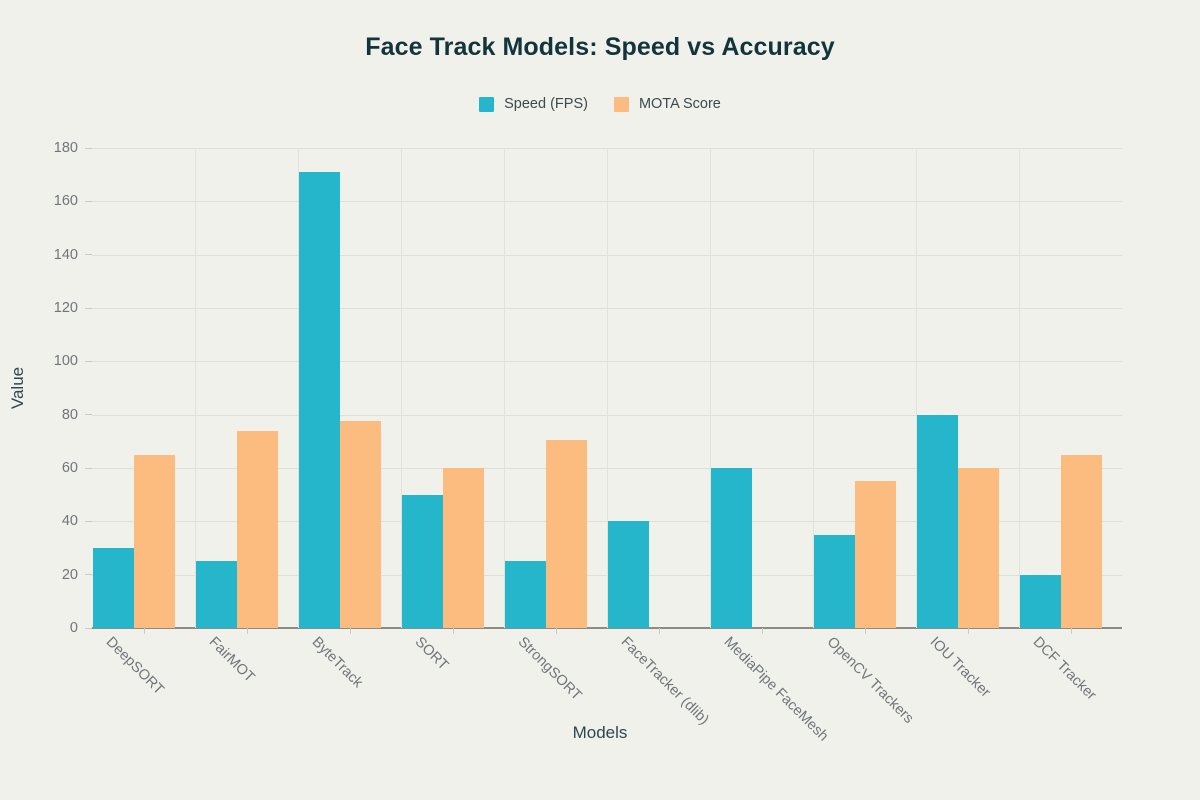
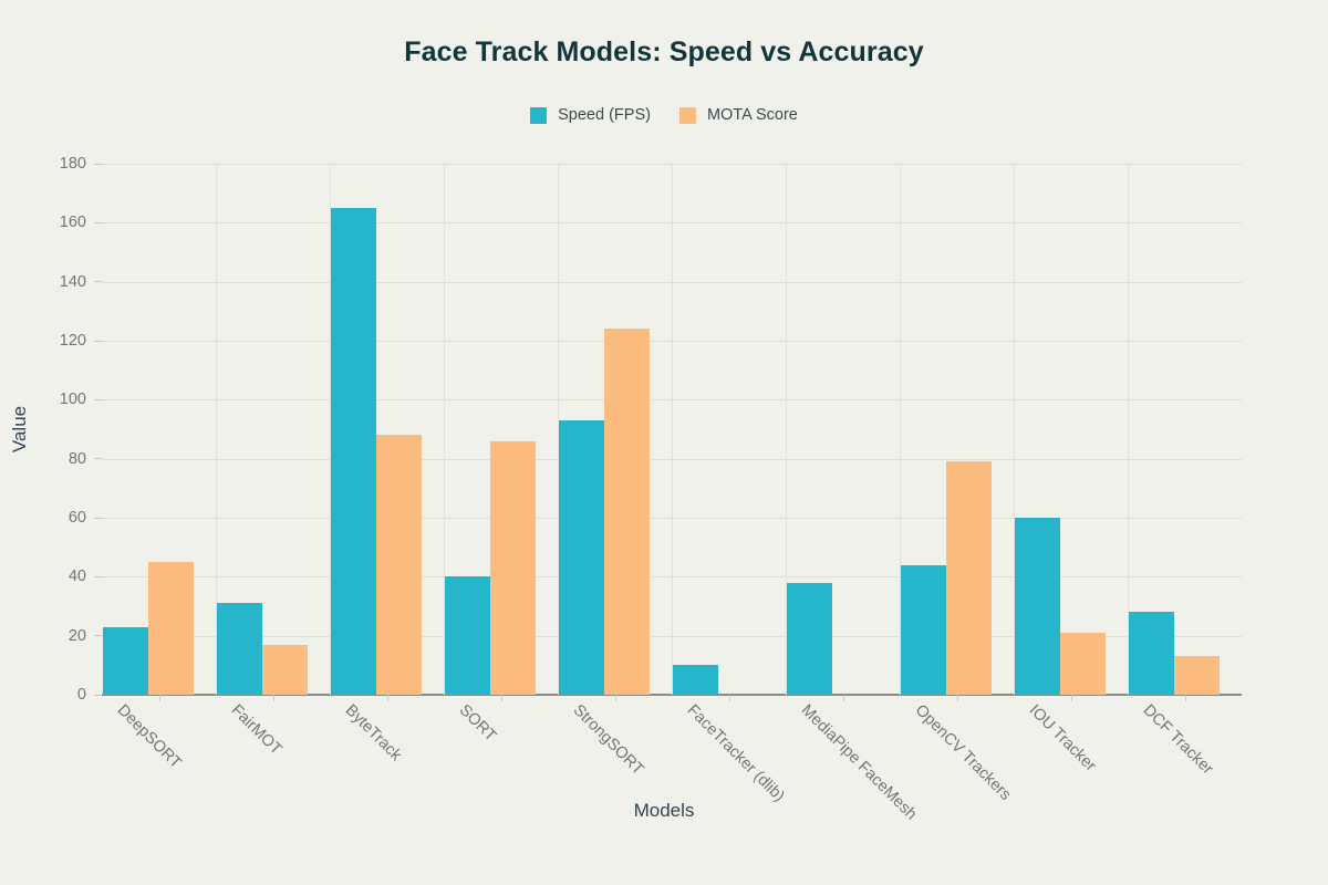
Speed (FPS)/DeepSORT: 30 -> 23
MOTA Score/DeepSORT: 65 -> 45
Speed (FPS)/FairMOT: 25 -> 31
MOTA Score/FairMOT: 74 -> 17
Speed (FPS)/ByteTrack: 171 -> 165
MOTA Score/ByteTrack: 78 -> 88
Speed (FPS)/SORT: 50 -> 40
MOTA Score/SORT: 60 -> 86
Speed (FPS)/StrongSORT: 25 -> 93
MOTA Score/StrongSORT: 70 -> 124
Speed (FPS)/FaceTracker (dlib): 40 -> 10
Speed (FPS)/MediaPipe FaceMesh: 60 -> 38
Speed (FPS)/OpenCV Trackers: 35 -> 44
MOTA Score/OpenCV Trackers: 55 -> 79
Speed (FPS)/IOU Tracker: 80 -> 60
MOTA Score/IOU Tracker: 60 -> 21
Speed (FPS)/DCF Tracker: 20 -> 28
MOTA Score/DCF Tracker: 65 -> 13
